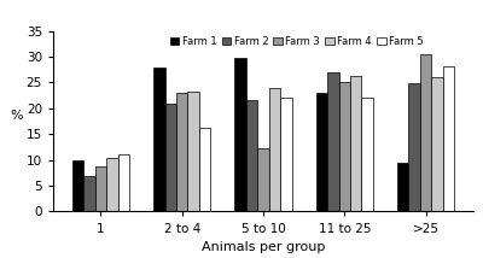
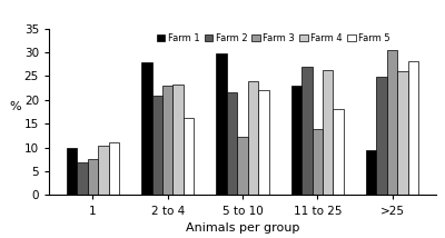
Farm 3/1: 8.7 -> 7.5
Farm 3/11 to 25: 25.0 -> 14.0
Farm 5/11 to 25: 22.0 -> 18.0
